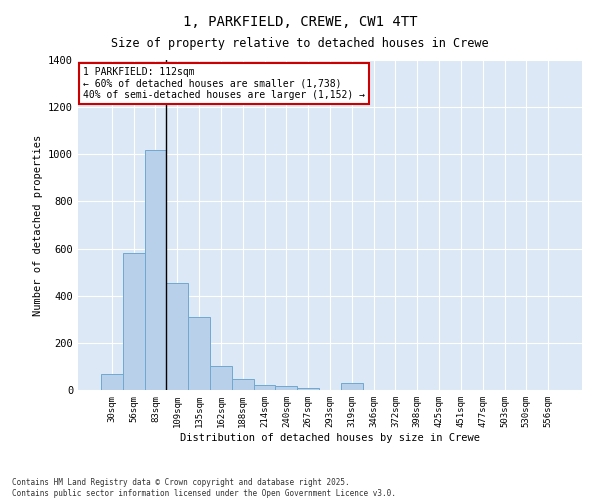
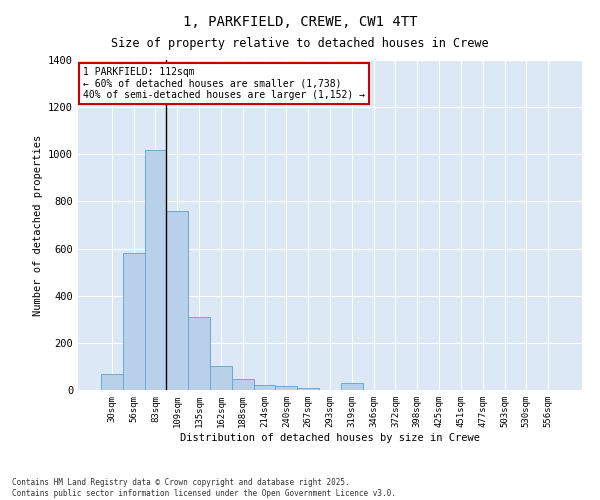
109sqm: 455 -> 760
